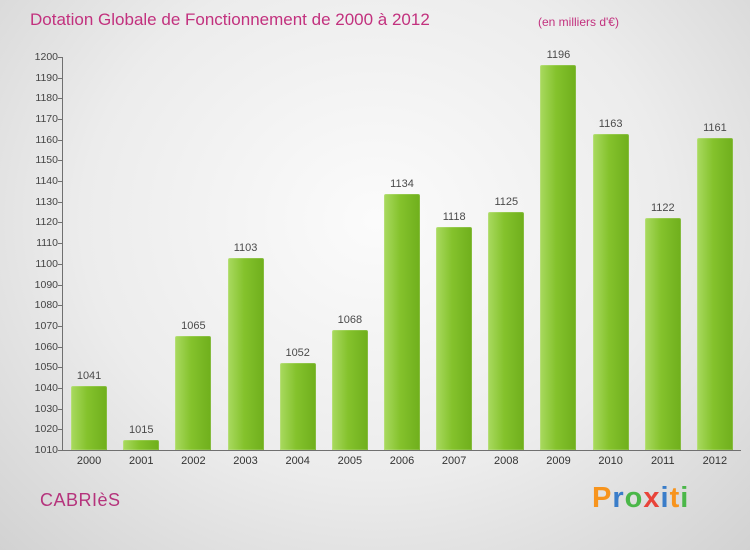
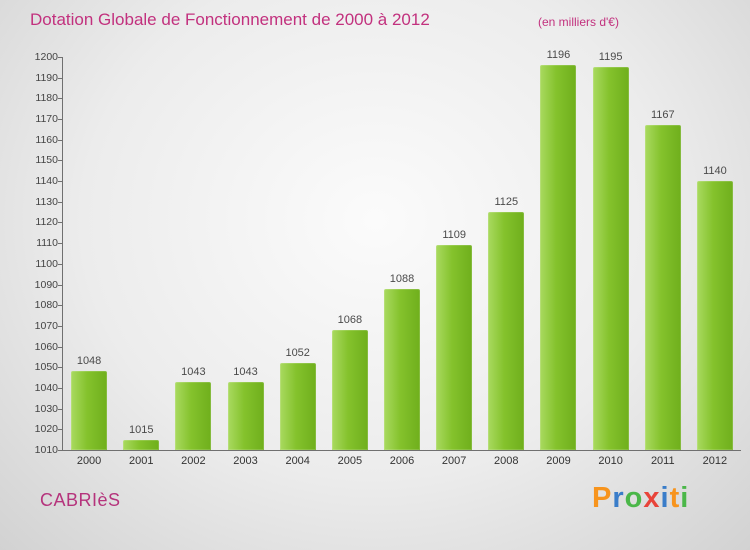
2000: 1041 -> 1048
2002: 1065 -> 1043
2003: 1103 -> 1043
2006: 1134 -> 1088
2007: 1118 -> 1109
2010: 1163 -> 1195
2011: 1122 -> 1167
2012: 1161 -> 1140
